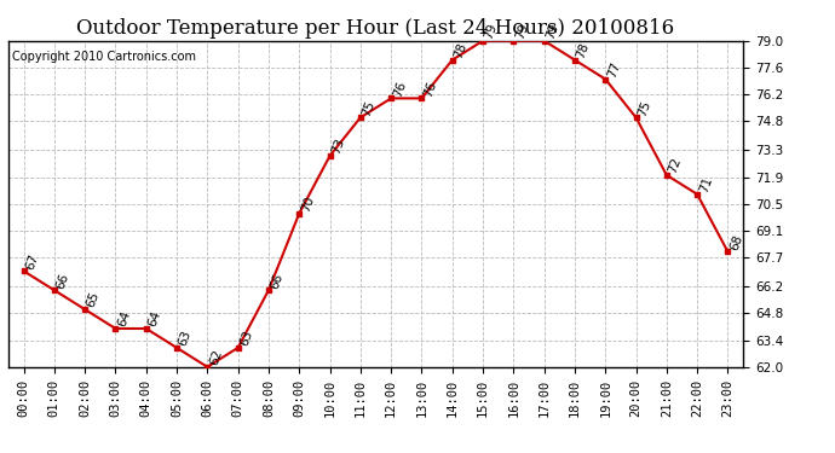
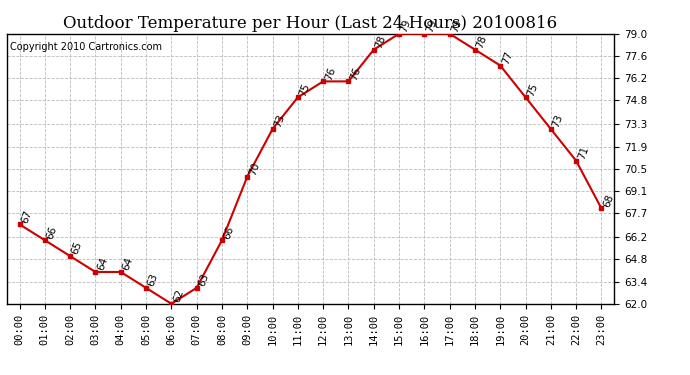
21:00: 72 -> 73
